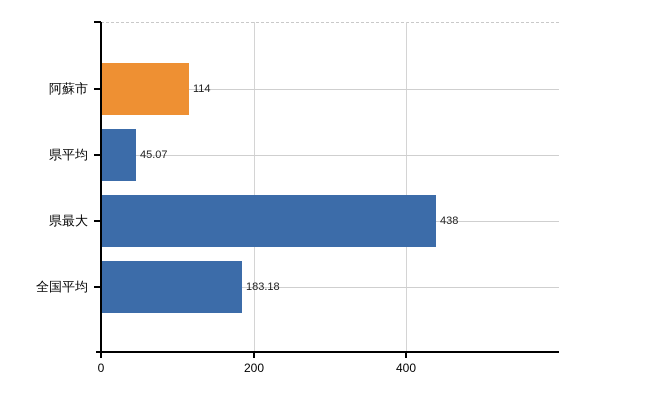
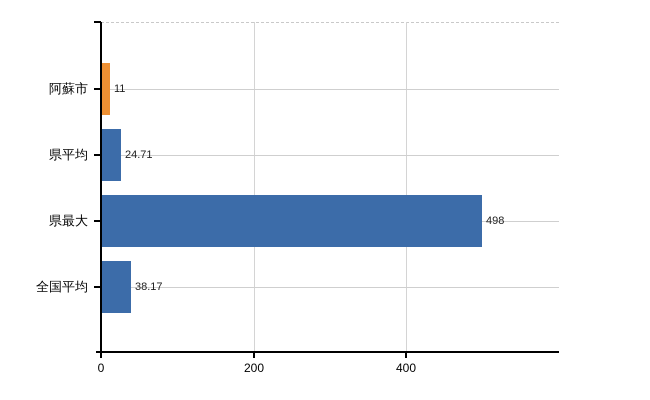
阿蘇市: 114 -> 11
県平均: 45.07 -> 24.71
県最大: 438 -> 498
全国平均: 183.18 -> 38.17
